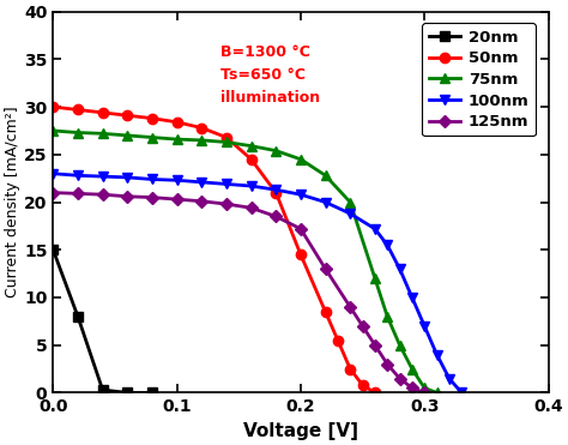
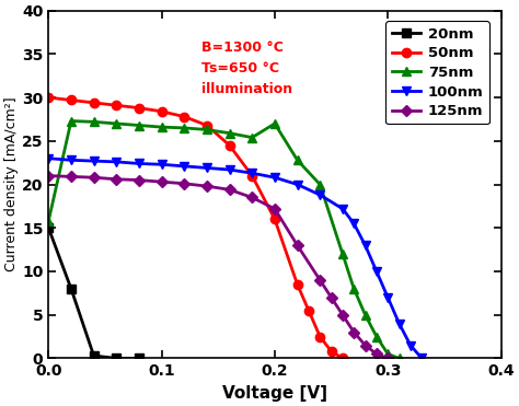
75nm/0.0: 27.5 -> 15.8
50nm/0.2: 14.5 -> 16.0
75nm/0.2: 24.5 -> 27.0
